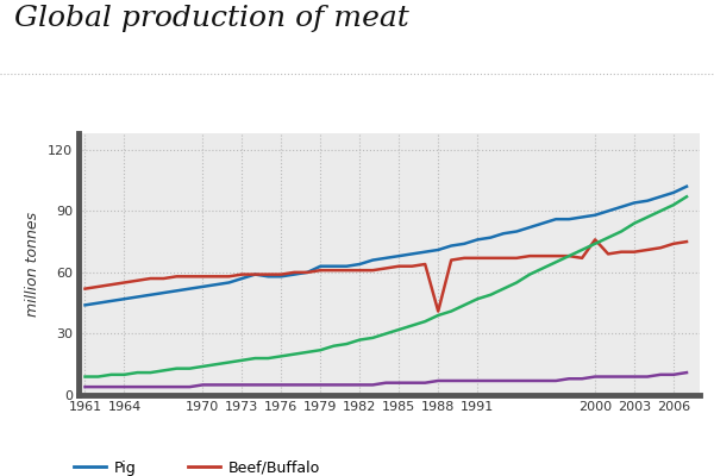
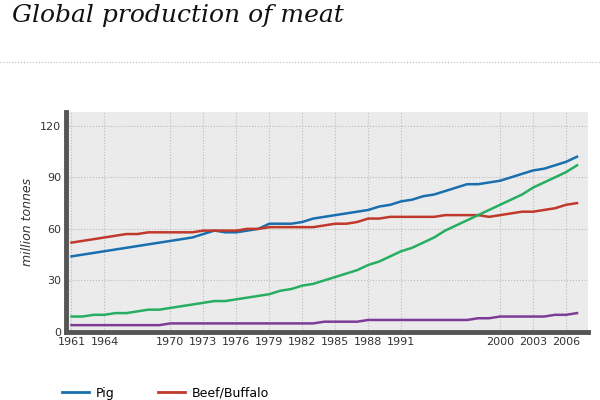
Beef/Buffalo/1988: 41 -> 66
Beef/Buffalo/2000: 76 -> 68
